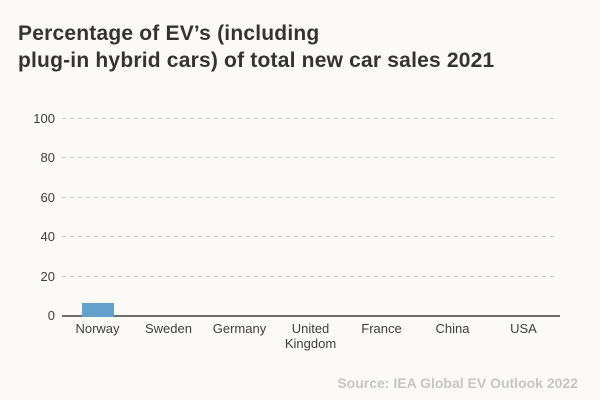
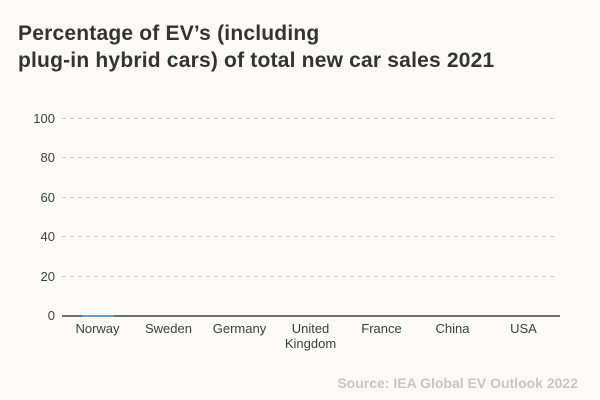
Norway: 7 -> 1
